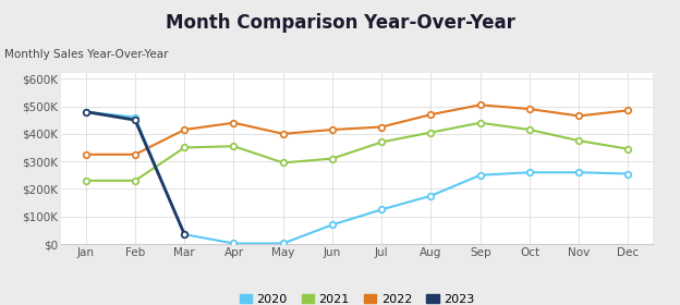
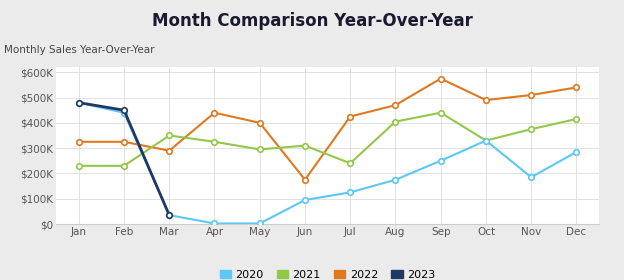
2020/Feb: $460K -> $440K
2022/Mar: $415K -> $290K
2021/Apr: $355K -> $325K
2020/Jun: $70K -> $95K
2022/Jun: $415K -> $175K
2021/Jul: $370K -> $240K
2022/Sep: $505K -> $575K
2020/Oct: $260K -> $330K
2021/Oct: $415K -> $330K
2020/Nov: $260K -> $185K
2022/Nov: $465K -> $510K
2020/Dec: $255K -> $285K
2021/Dec: $345K -> $415K
2022/Dec: $485K -> $540K
